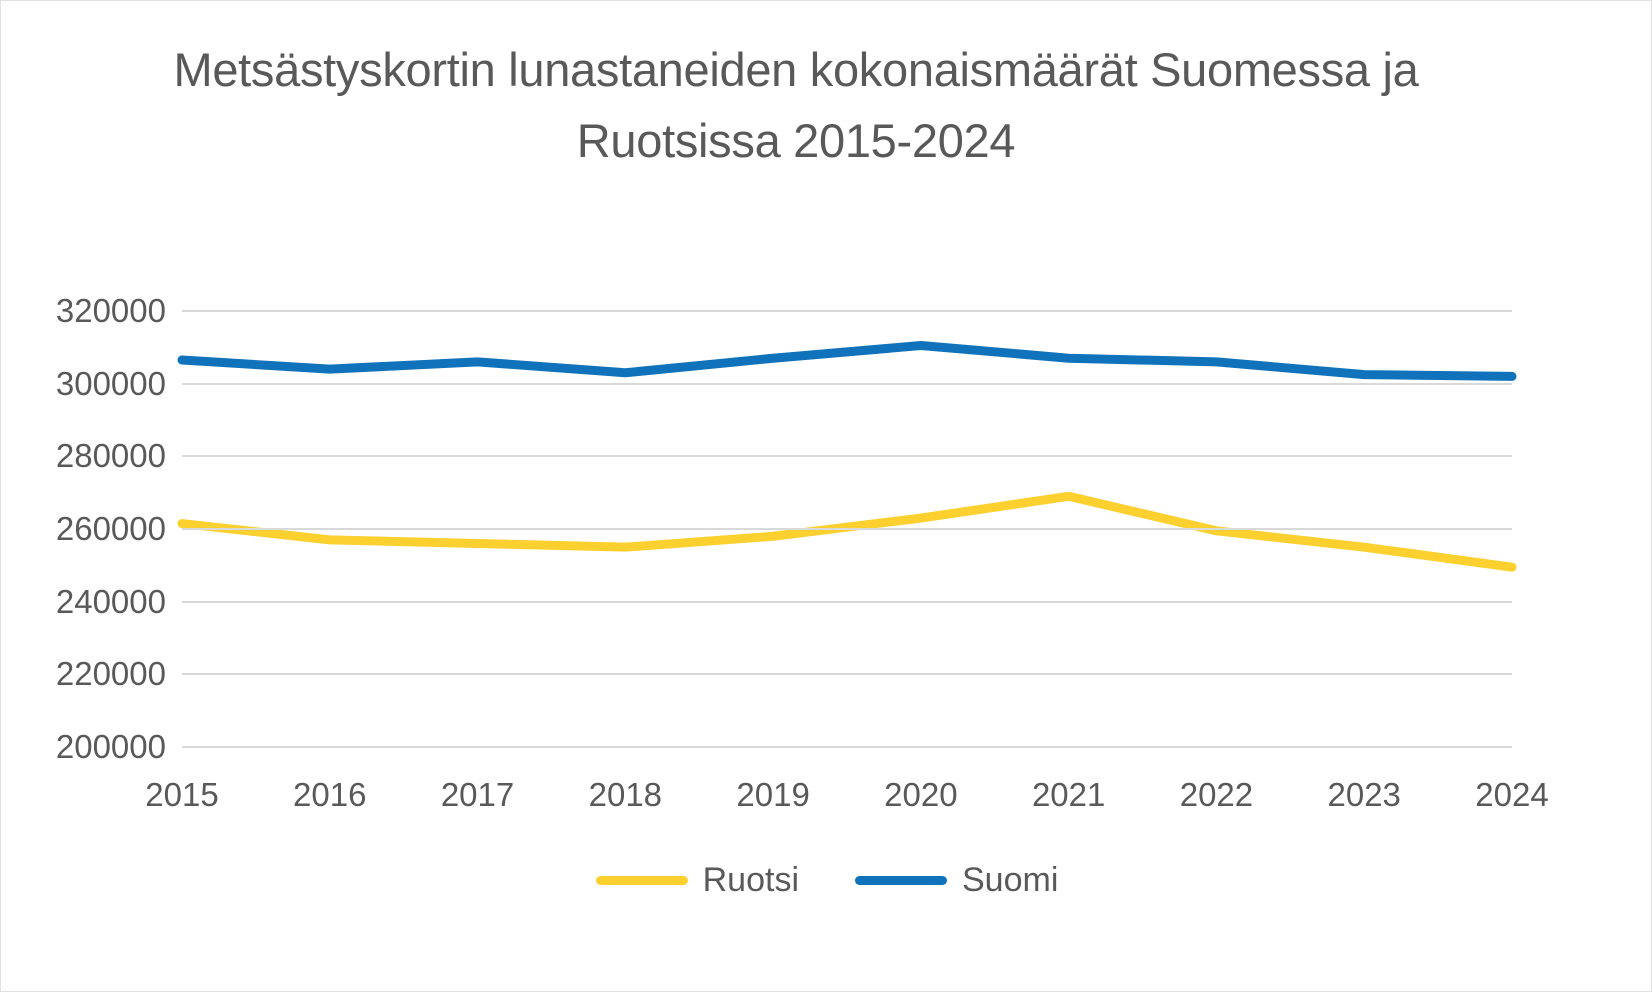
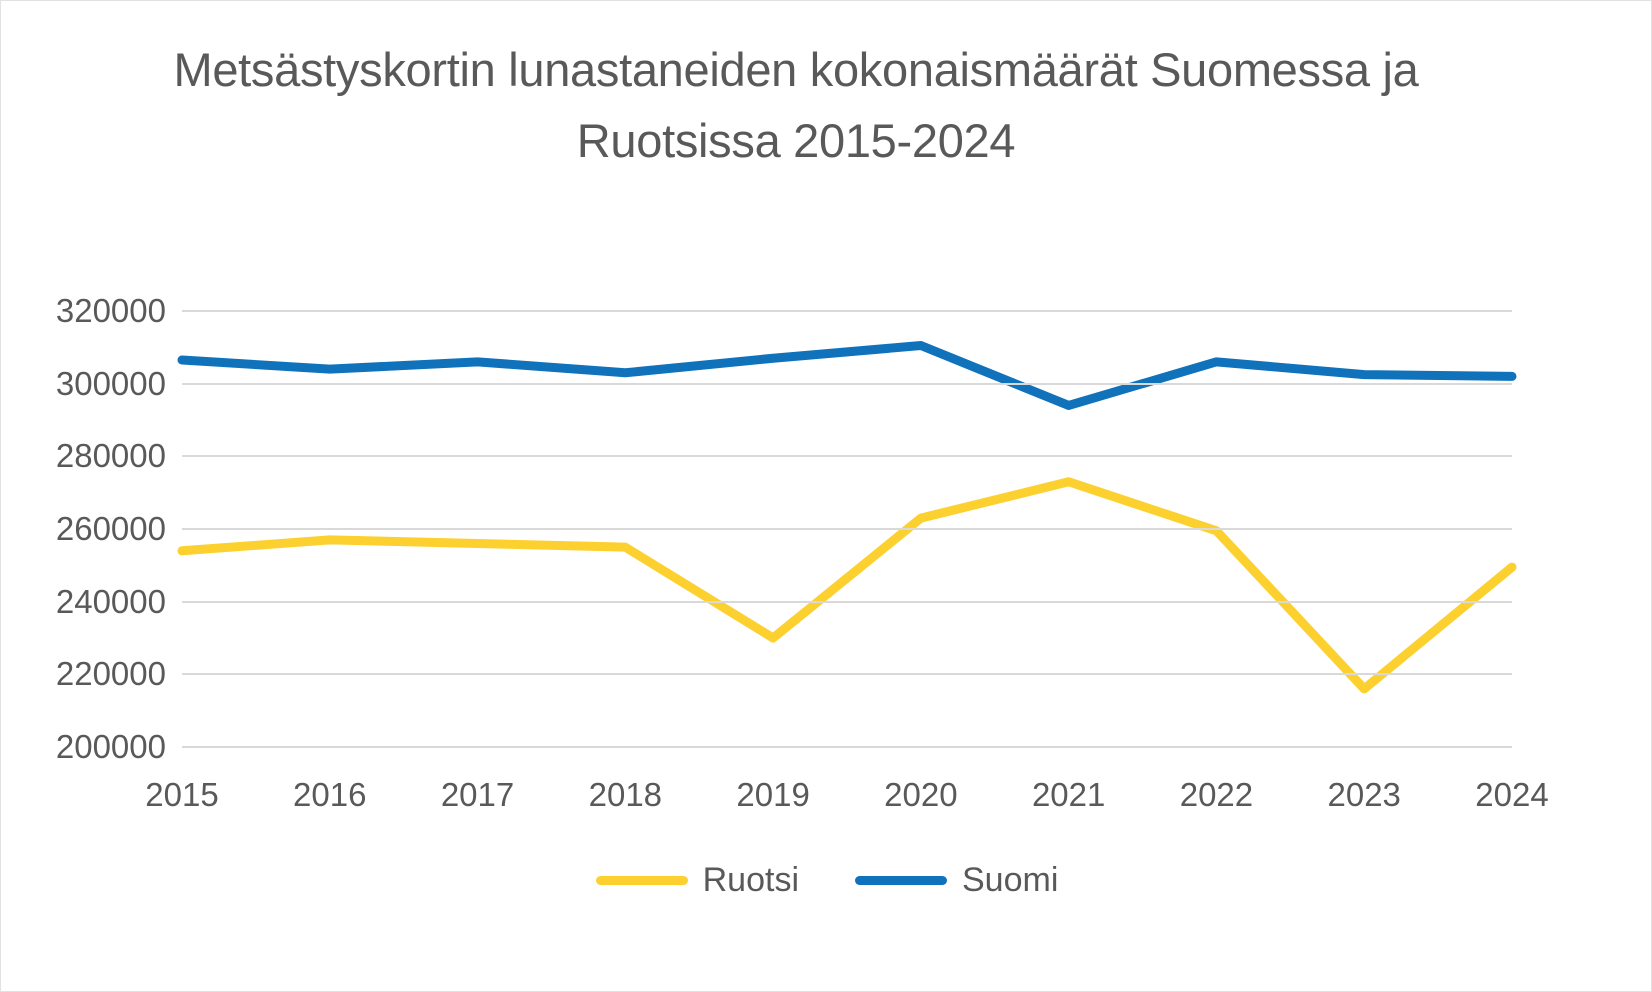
Ruotsi/2015: 262000 -> 254000
Ruotsi/2019: 258000 -> 230000
Ruotsi/2021: 269000 -> 273000
Suomi/2021: 307000 -> 294000
Ruotsi/2023: 255000 -> 216000
